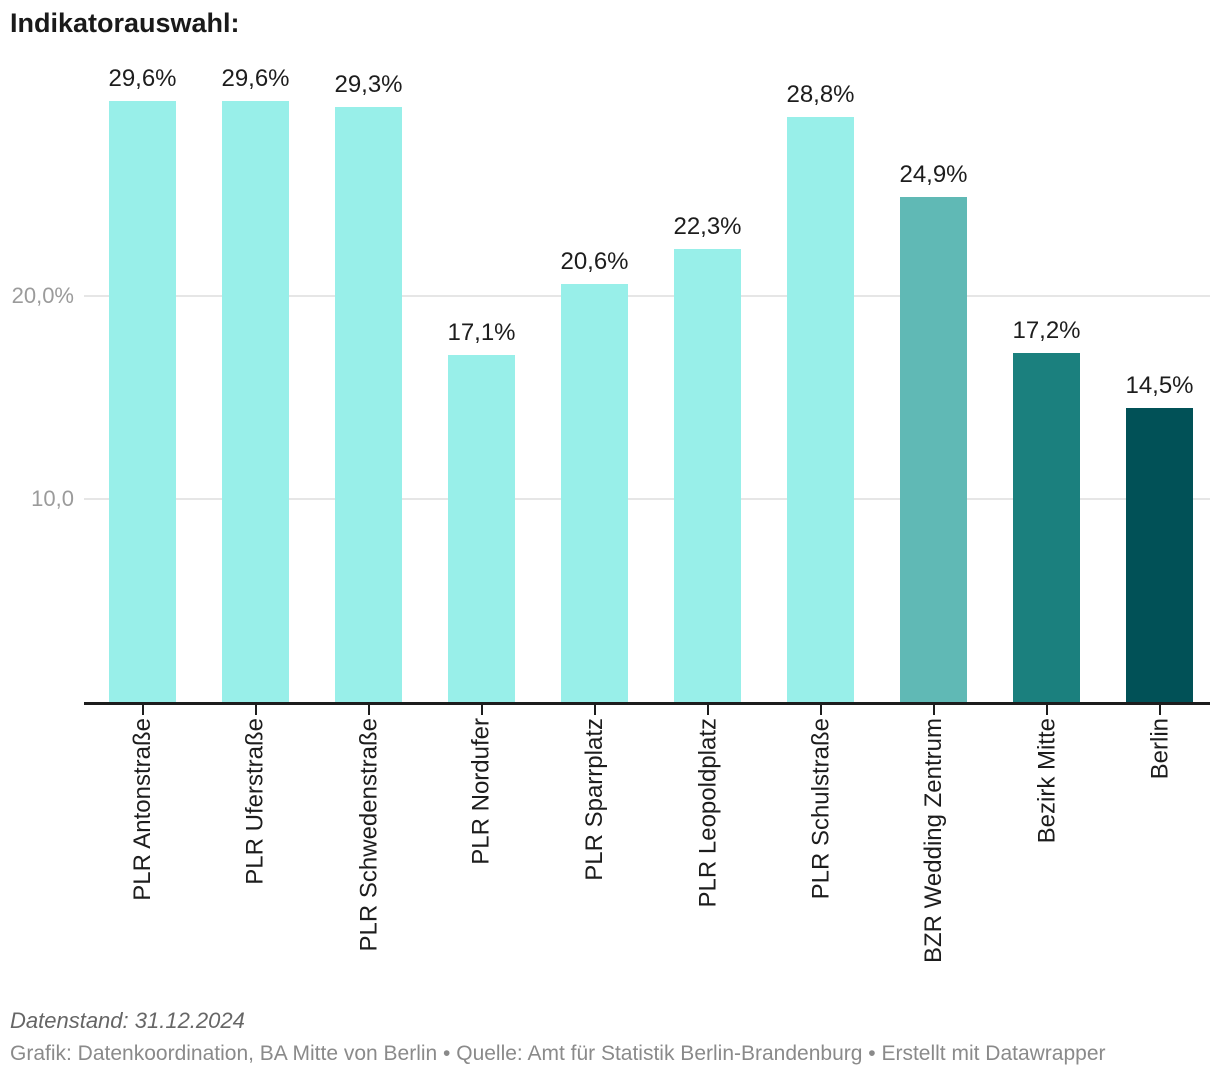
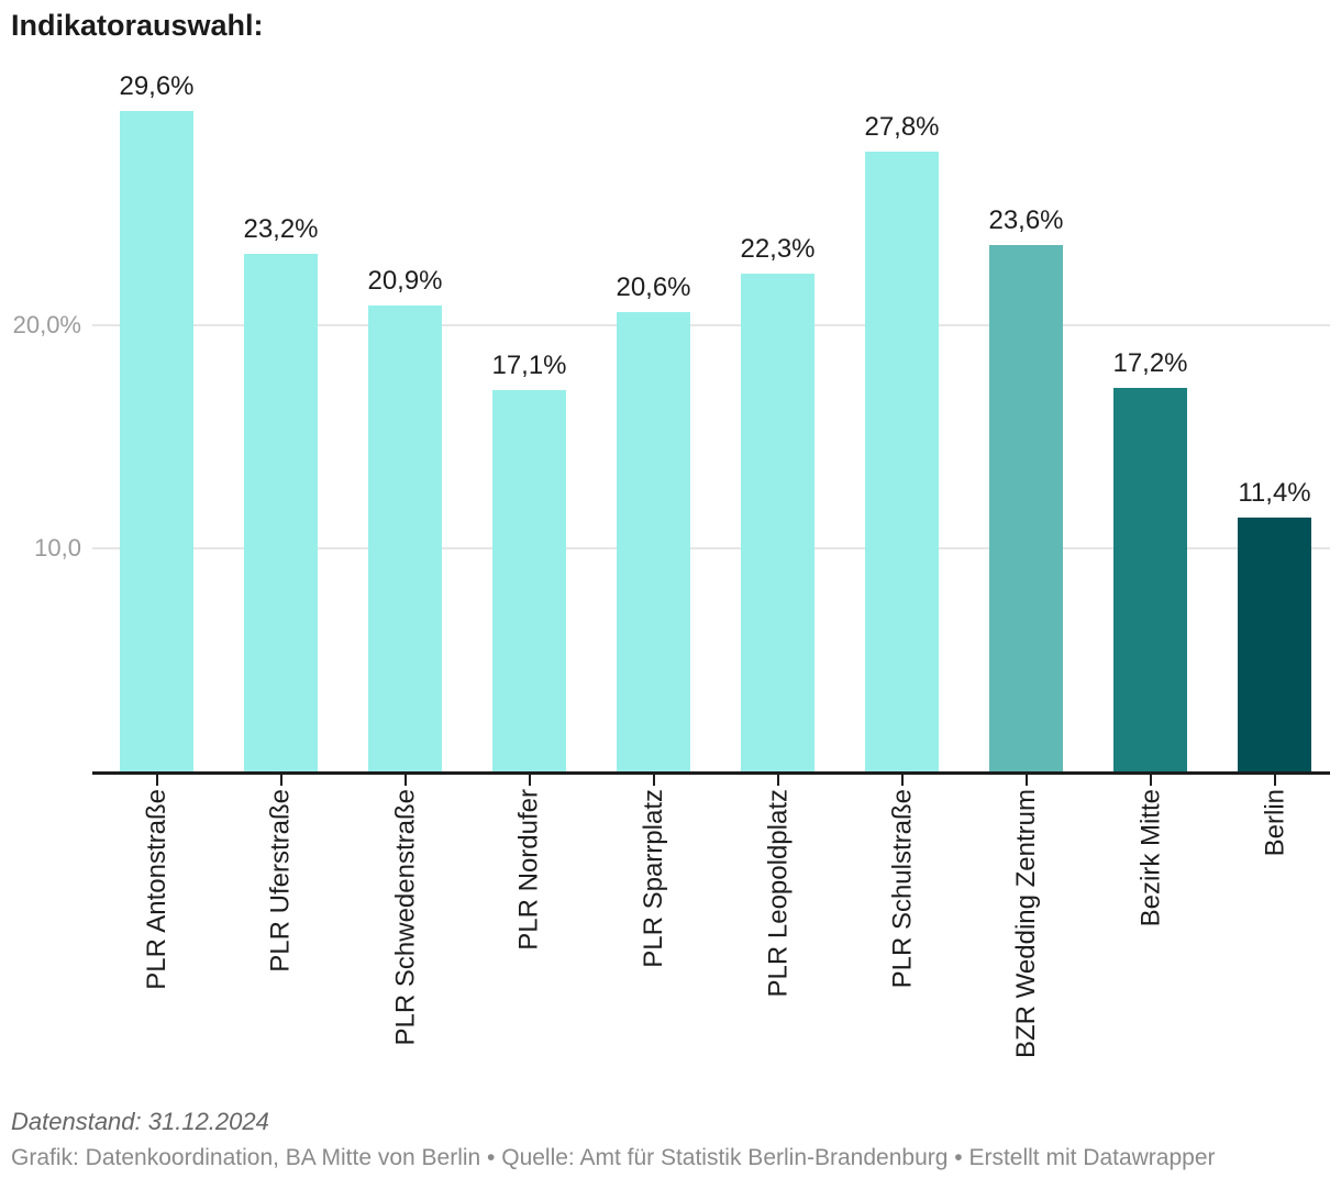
PLR Uferstraße: 29,6% -> 23,2%
PLR Schwedenstraße: 29,3% -> 20,9%
PLR Schulstraße: 28,8% -> 27,8%
BZR Wedding Zentrum: 24,9% -> 23,6%
Berlin: 14,5% -> 11,4%
